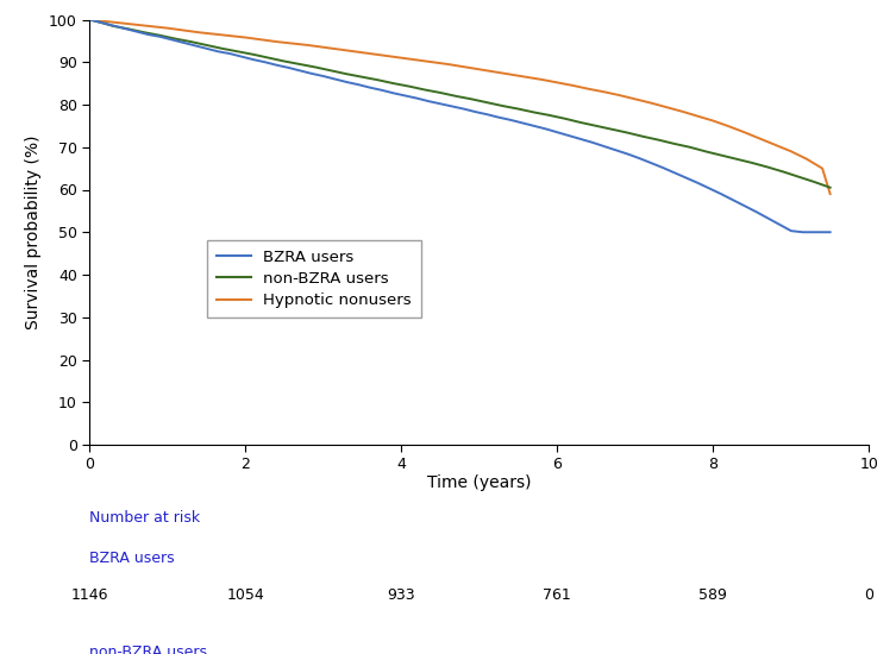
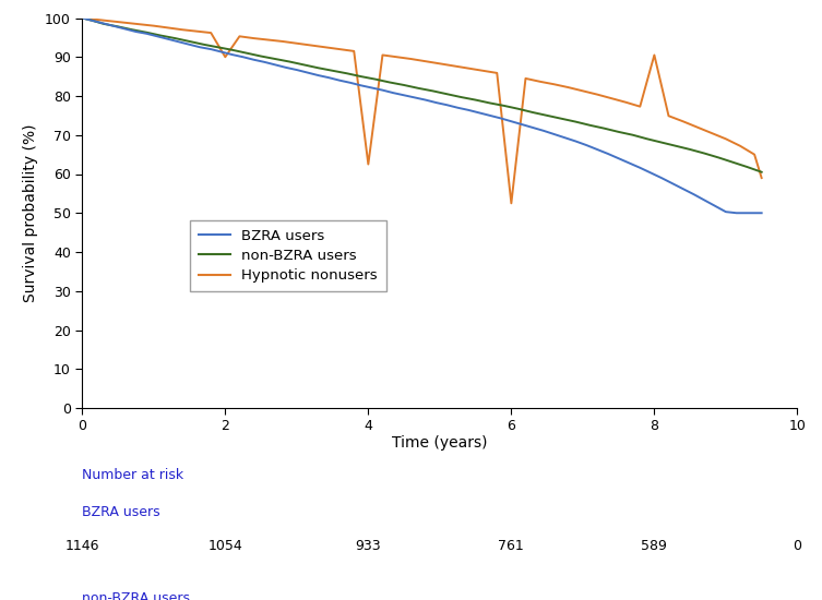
Hypnotic nonusers/2: 95.8 -> 90.0
Hypnotic nonusers/4: 91.0 -> 62.5
Hypnotic nonusers/6: 85.2 -> 52.5
Hypnotic nonusers/8: 76.2 -> 90.5
